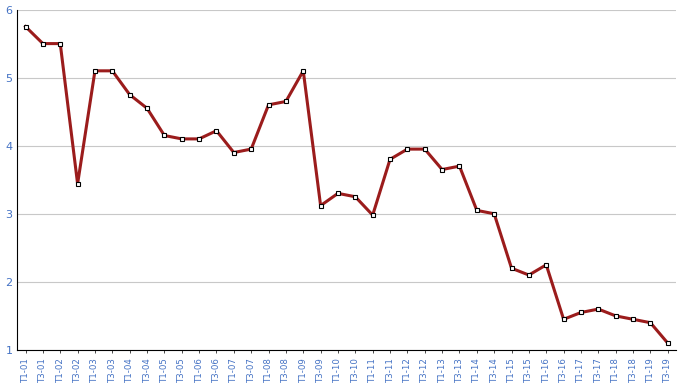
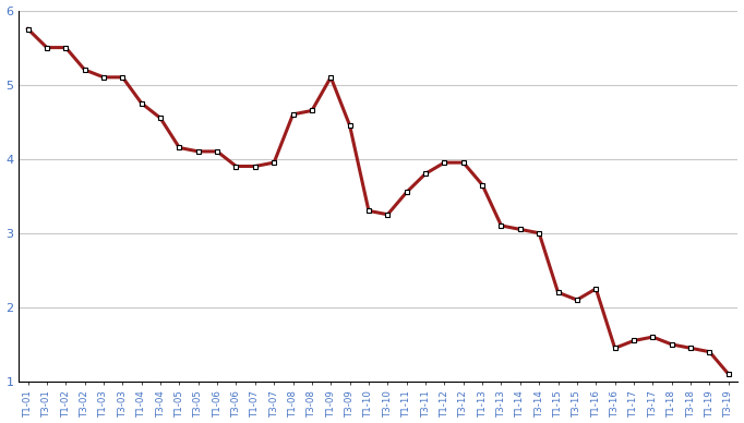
T3-02: 3.44 -> 5.20
T3-06: 4.22 -> 3.90
T3-09: 3.12 -> 4.45
T1-11: 2.98 -> 3.55
T3-13: 3.70 -> 3.10
